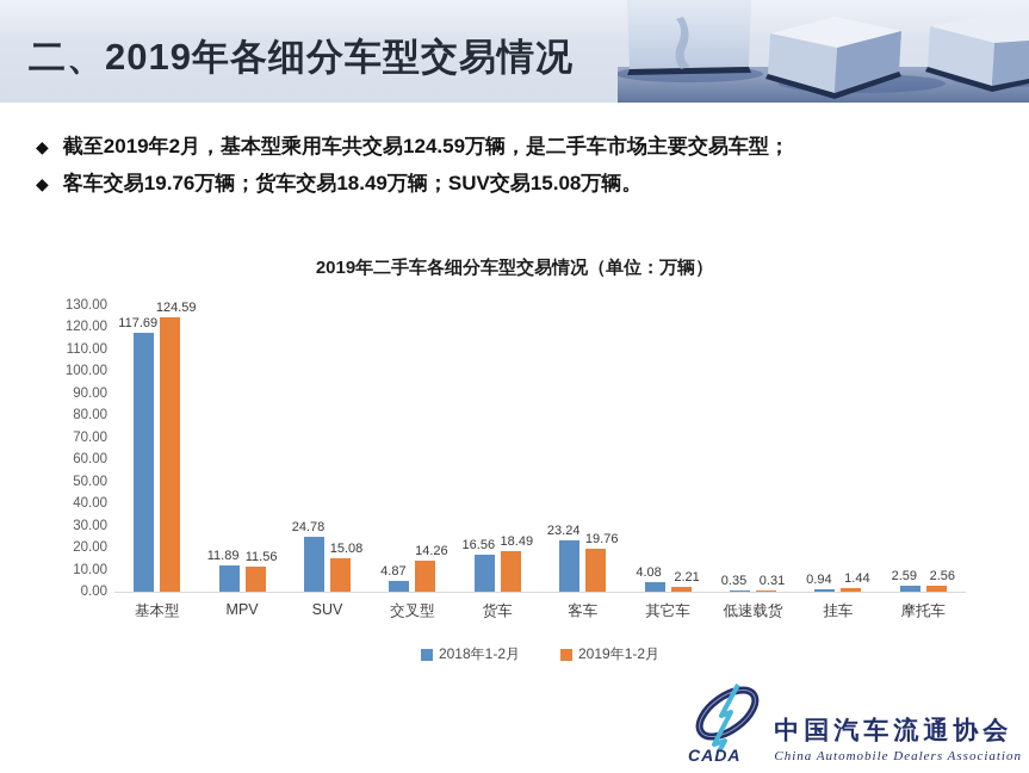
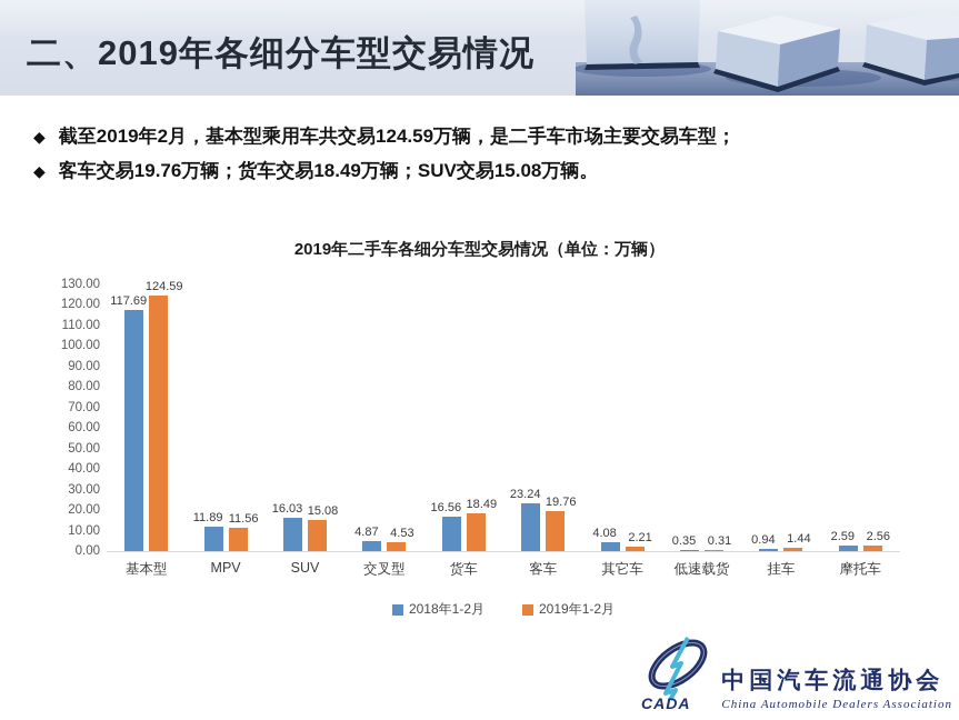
2018年1-2月/SUV: 24.78 -> 16.03
2019年1-2月/交叉型: 14.26 -> 4.53
